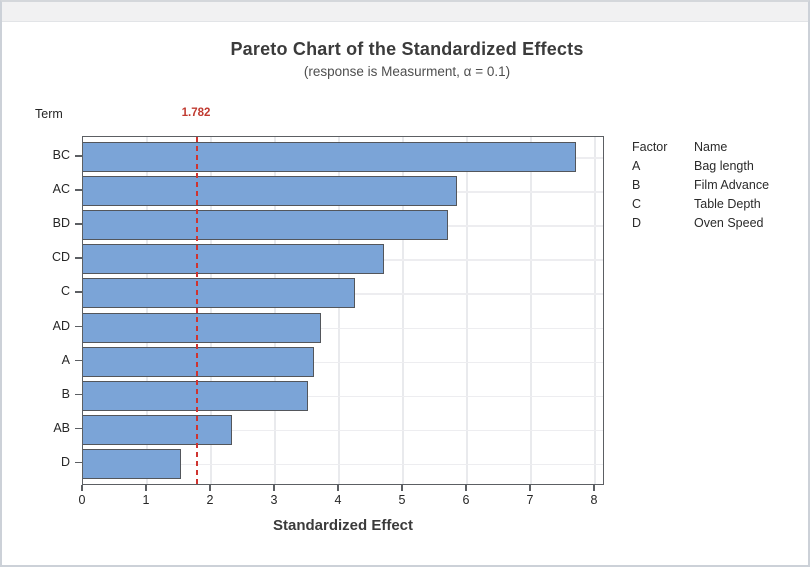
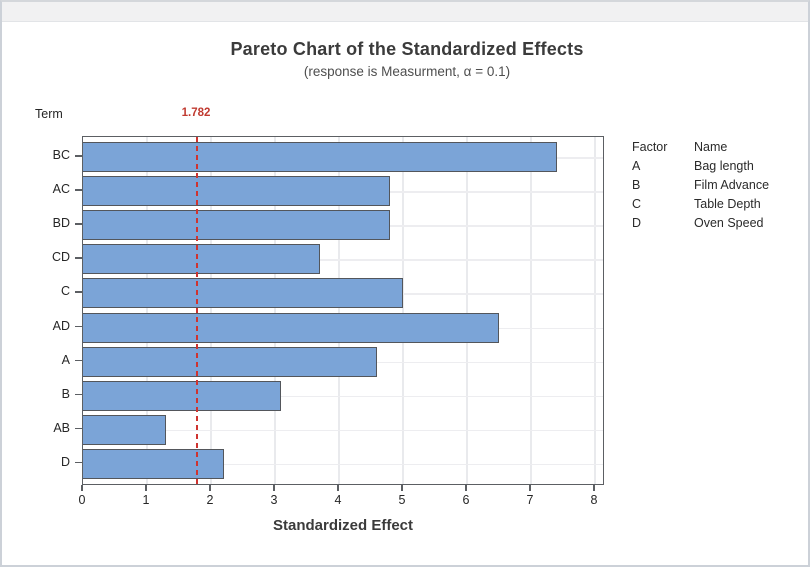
BC: 7.7 -> 7.4
AC: 5.8 -> 4.8
BD: 5.7 -> 4.8
CD: 4.7 -> 3.7
C: 4.2 -> 5.0
AD: 3.7 -> 6.5
A: 3.6 -> 4.6
B: 3.5 -> 3.1
AB: 2.3 -> 1.3
D: 1.5 -> 2.2
